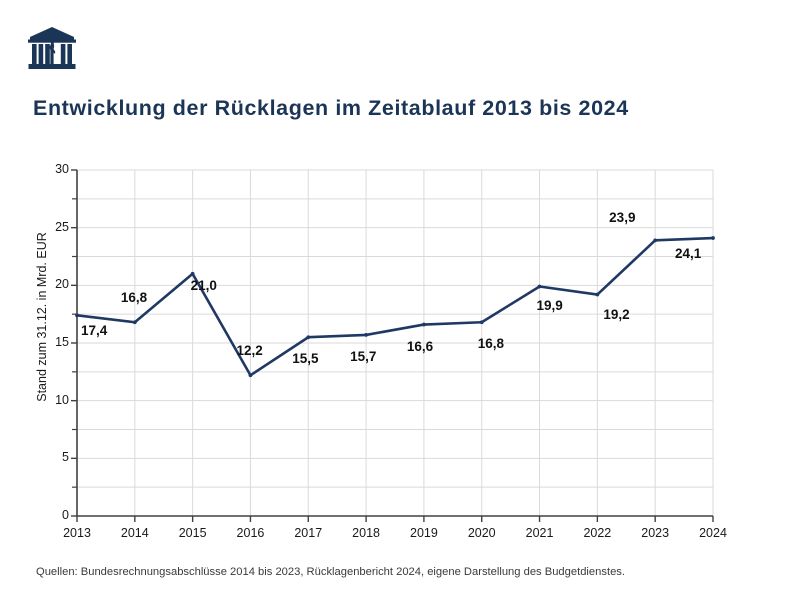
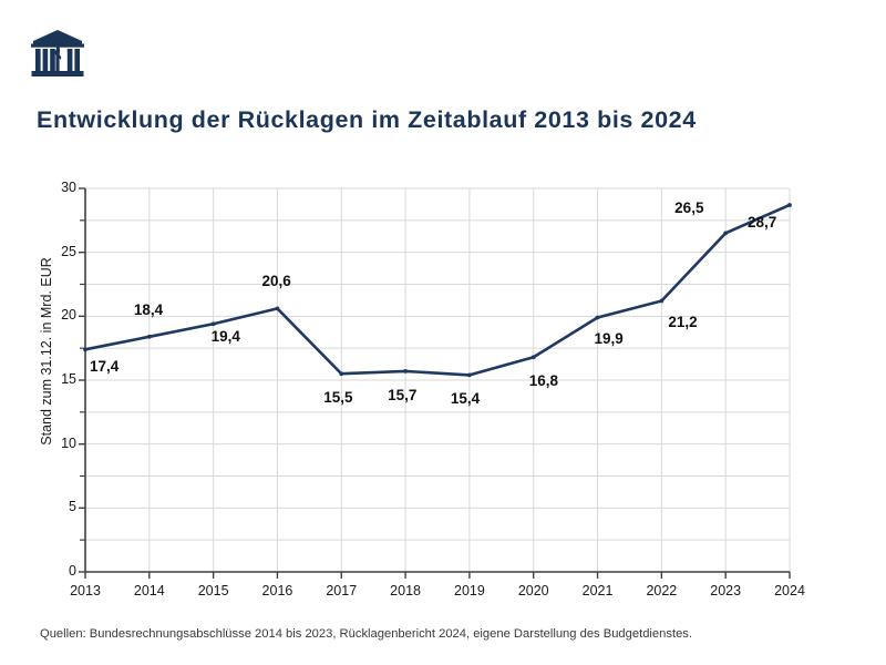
2014: 16,8 -> 18,4
2015: 21,0 -> 19,4
2016: 12,2 -> 20,6
2019: 16,6 -> 15,4
2022: 19,2 -> 21,2
2023: 23,9 -> 26,5
2024: 24,1 -> 28,7
